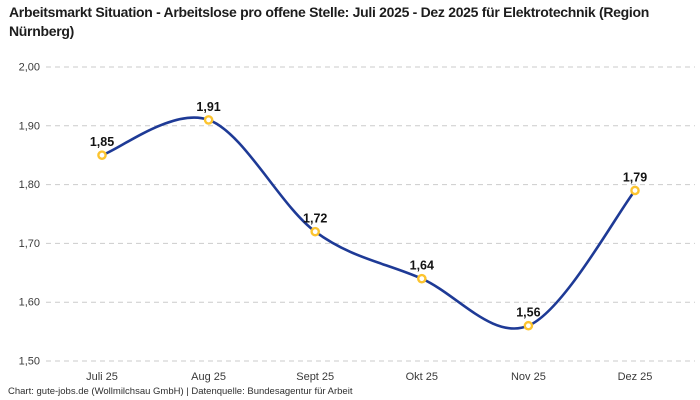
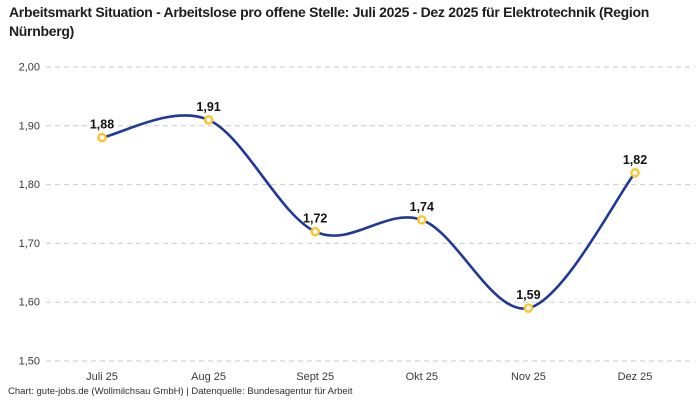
Juli 25: 1,85 -> 1,88
Okt 25: 1,64 -> 1,74
Nov 25: 1,56 -> 1,59
Dez 25: 1,79 -> 1,82
